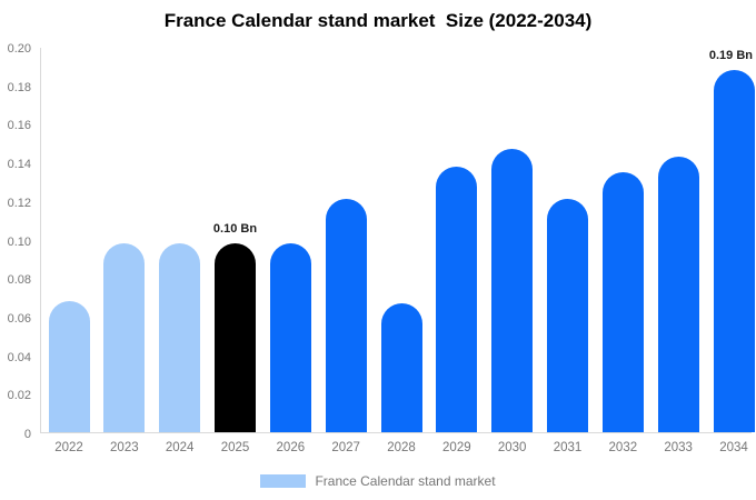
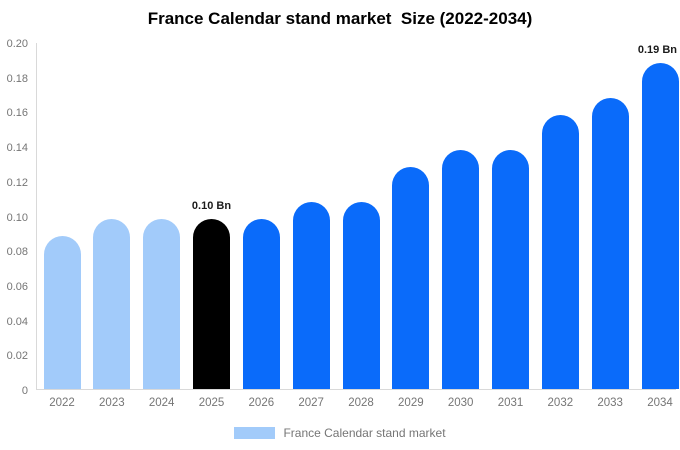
2022: 0.068 -> 0.088
2027: 0.121 -> 0.108
2028: 0.067 -> 0.108
2029: 0.138 -> 0.128
2030: 0.147 -> 0.138
2031: 0.121 -> 0.138
2032: 0.135 -> 0.158
2033: 0.143 -> 0.168
